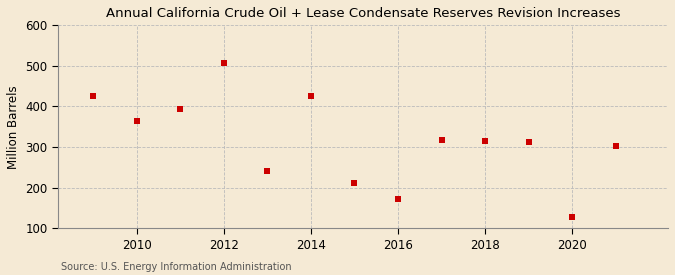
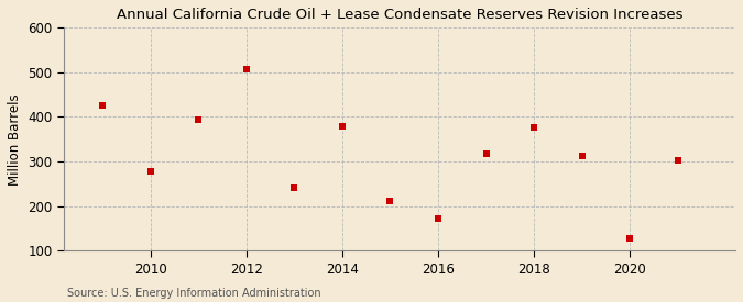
2010: 365 -> 278
2014: 425 -> 380
2018: 315 -> 377
